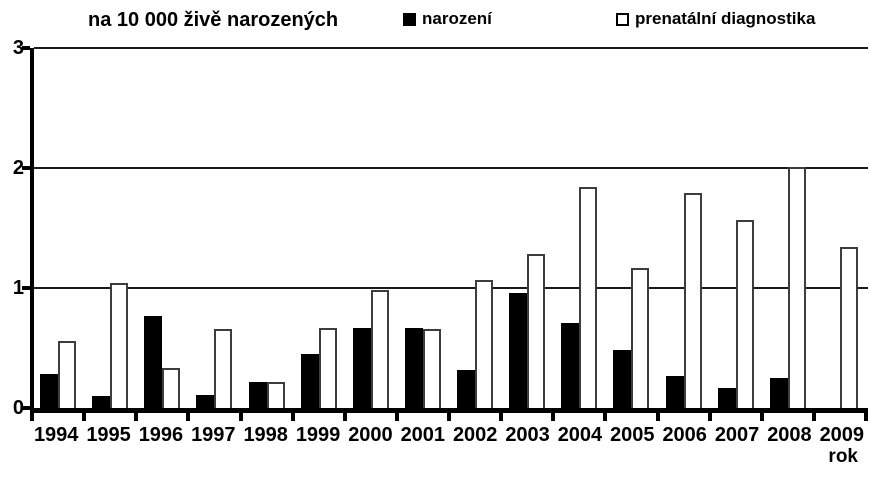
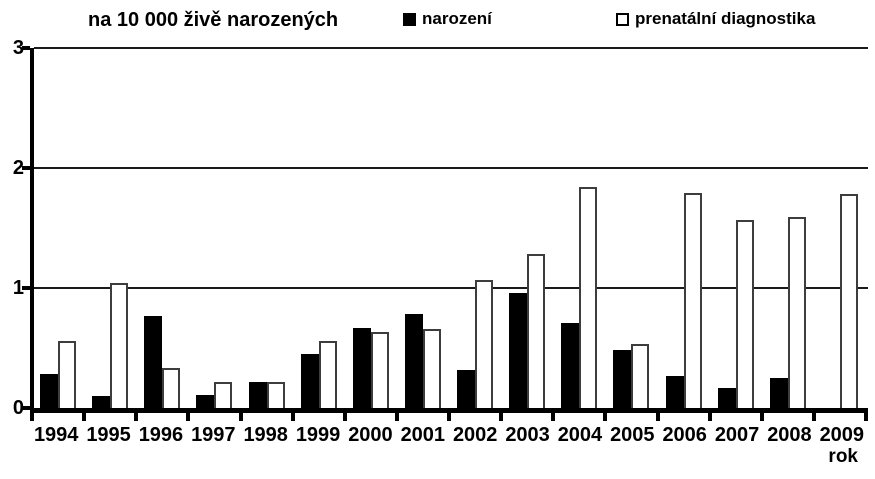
prenatální diagnostika/1997: 0.66 -> 0.22
prenatální diagnostika/1999: 0.67 -> 0.56
prenatální diagnostika/2000: 0.98 -> 0.63
narození/2001: 0.67 -> 0.78
prenatální diagnostika/2005: 1.17 -> 0.53
prenatální diagnostika/2008: 2.01 -> 1.59
prenatální diagnostika/2009: 1.34 -> 1.78
